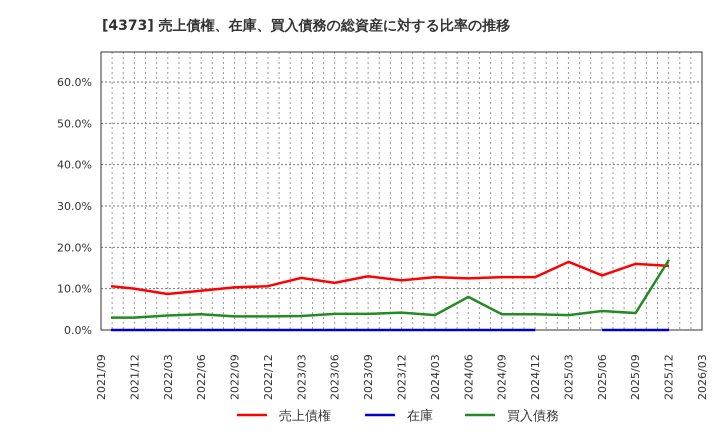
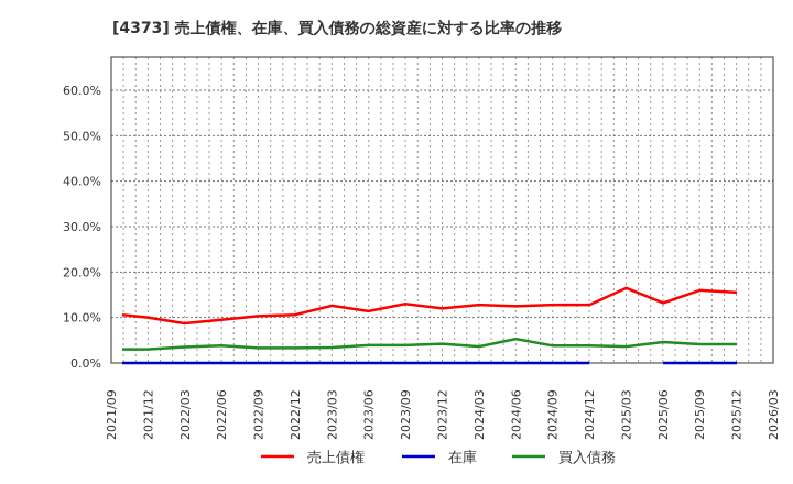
買入債務/2024/06: 8% -> 5%
買入債務/2025/12: 17% -> 4%
